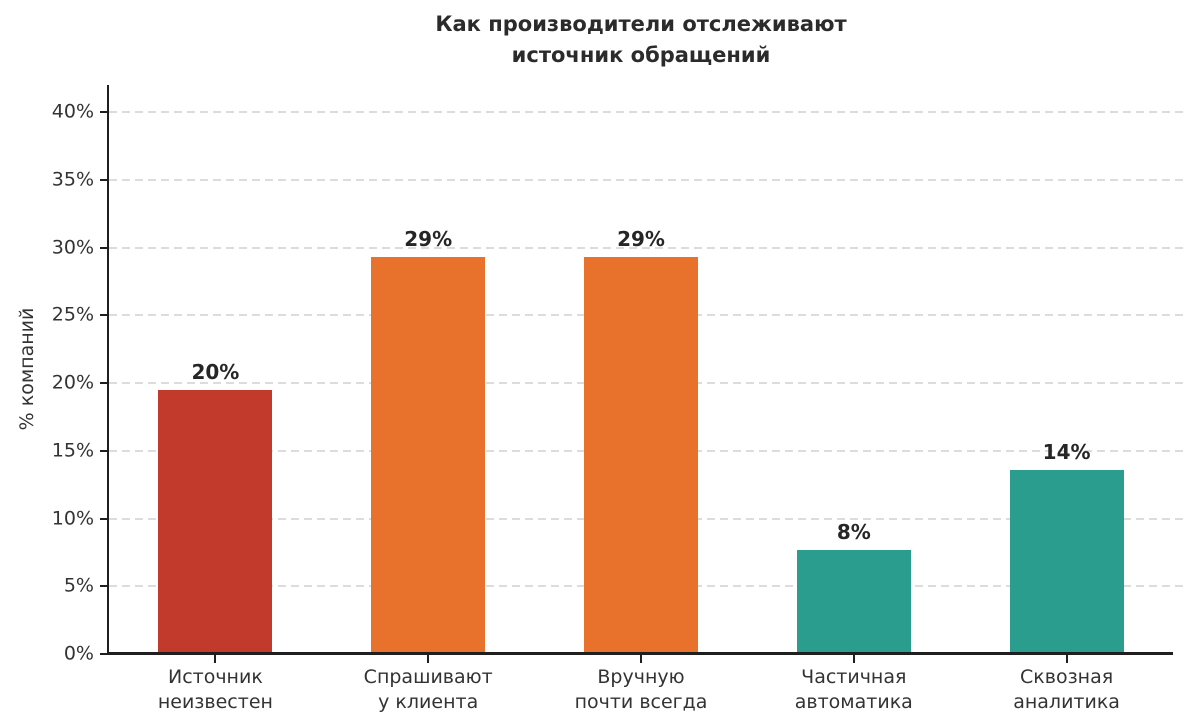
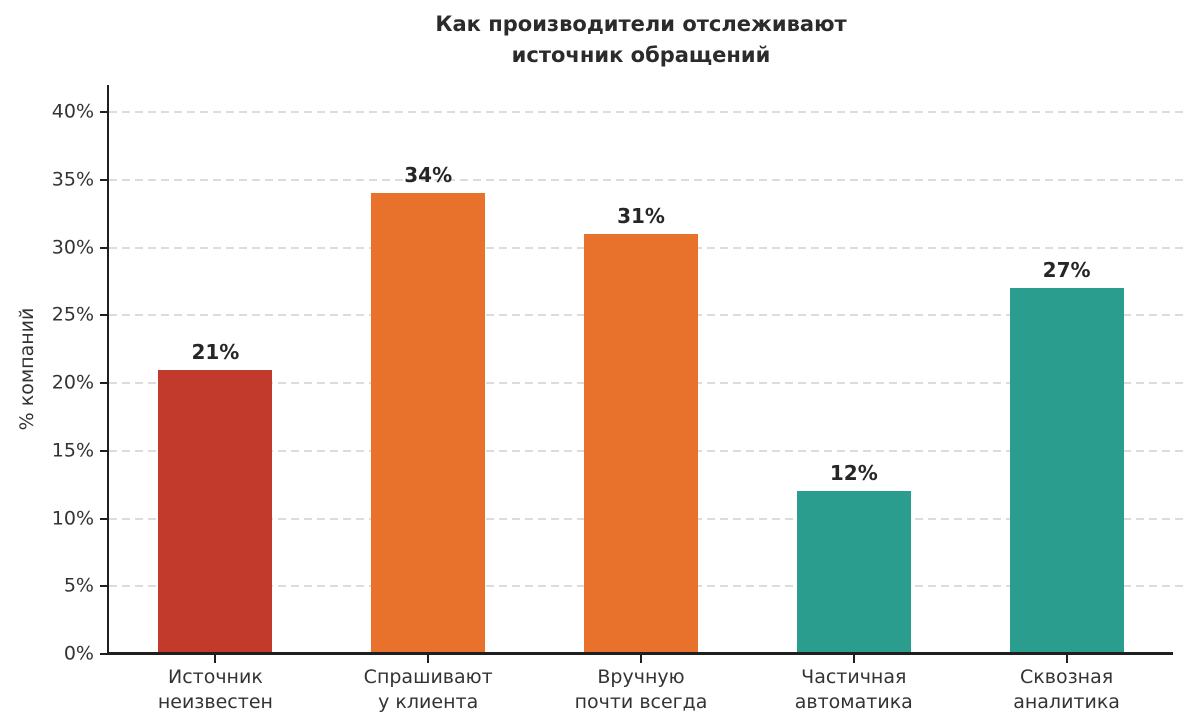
Источник неизвестен: 20% -> 21%
Спрашивают у клиента: 29% -> 34%
Вручную почти всегда: 29% -> 31%
Частичная автоматика: 8% -> 12%
Сквозная аналитика: 14% -> 27%
